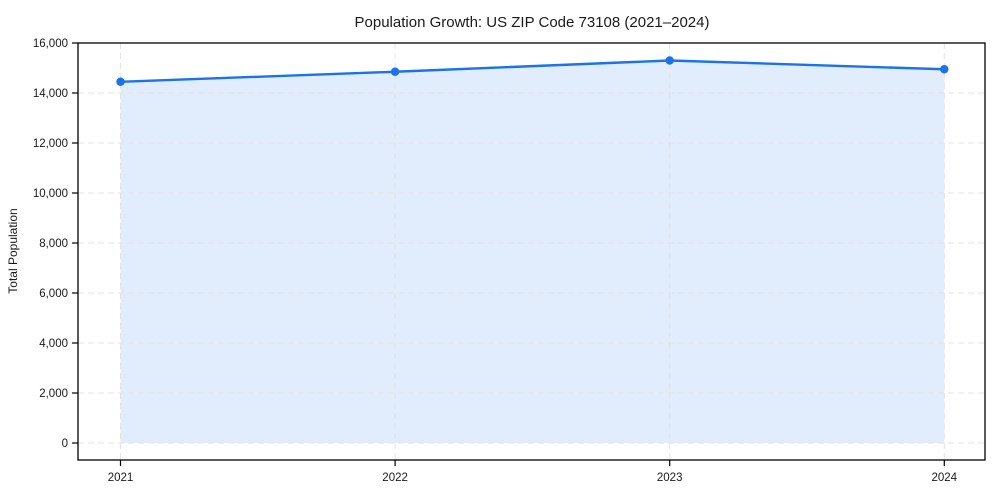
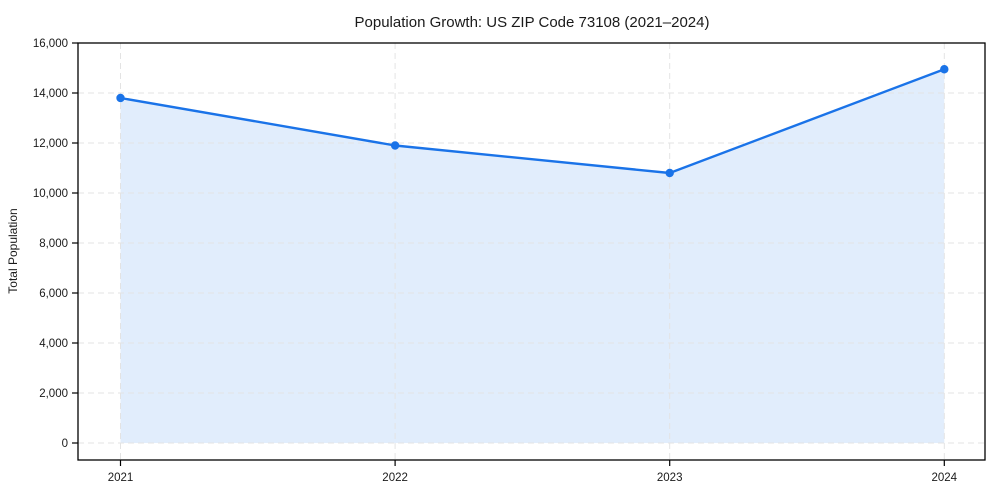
2021: 14400 -> 13800
2022: 14800 -> 11900
2023: 15300 -> 10800
